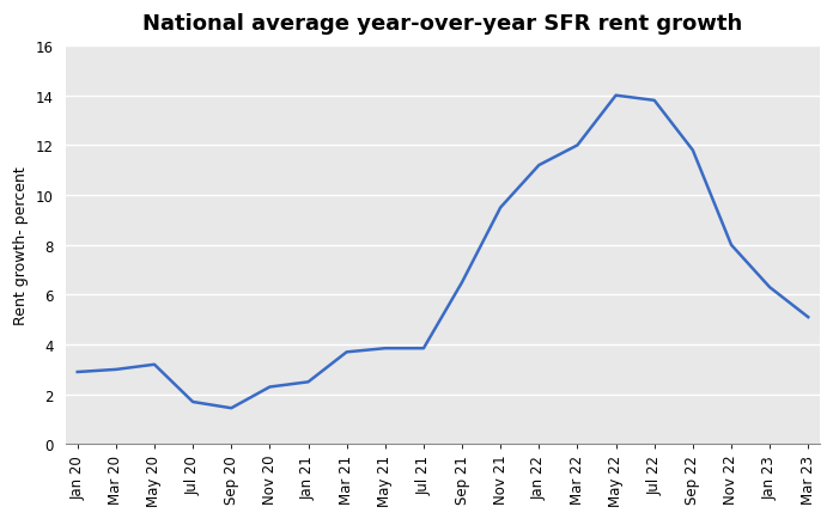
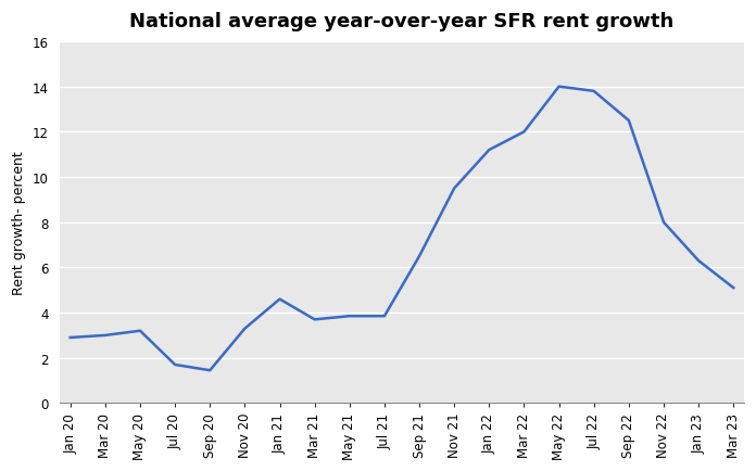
Nov 20: 2.30 -> 3.30
Jan 21: 2.50 -> 4.60
Sep 22: 11.80 -> 12.50
